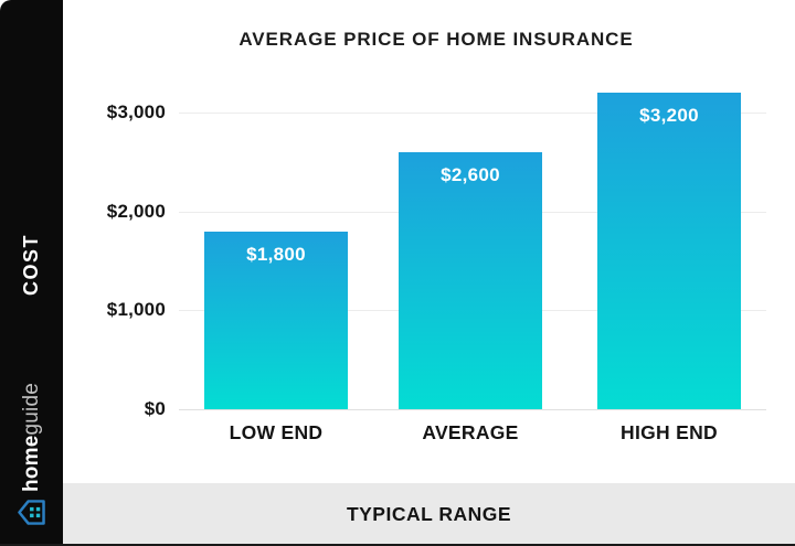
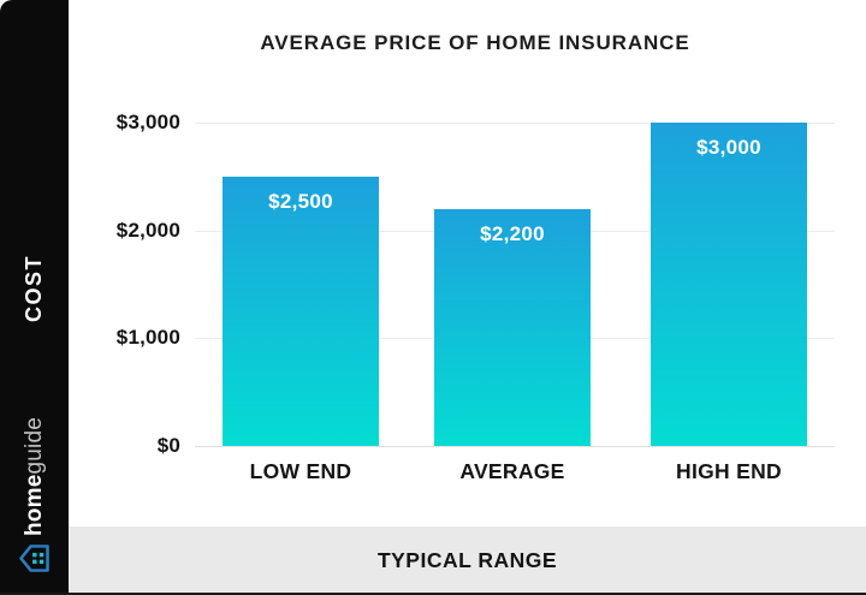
LOW END: $1,800 -> $2,500
AVERAGE: $2,600 -> $2,200
HIGH END: $3,200 -> $3,000
